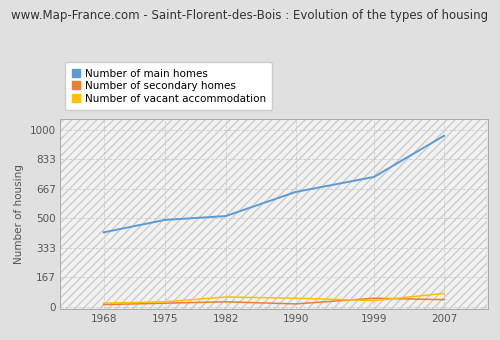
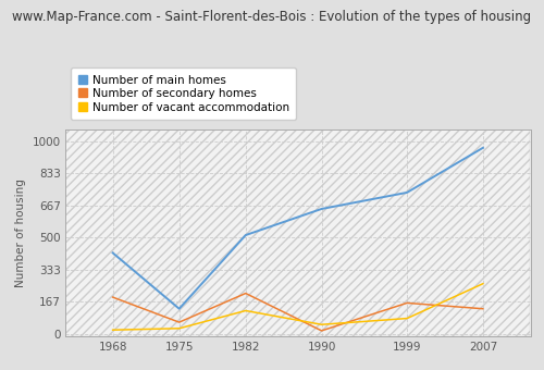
Number of secondary homes/1968: 10 -> 190
Number of main homes/1975: 490 -> 130
Number of secondary homes/1975: 20 -> 60
Number of secondary homes/1982: 30 -> 210
Number of vacant accommodation/1982: 60 -> 120
Number of secondary homes/1999: 50 -> 160
Number of vacant accommodation/1999: 40 -> 80
Number of secondary homes/2007: 40 -> 130
Number of vacant accommodation/2007: 80 -> 260
